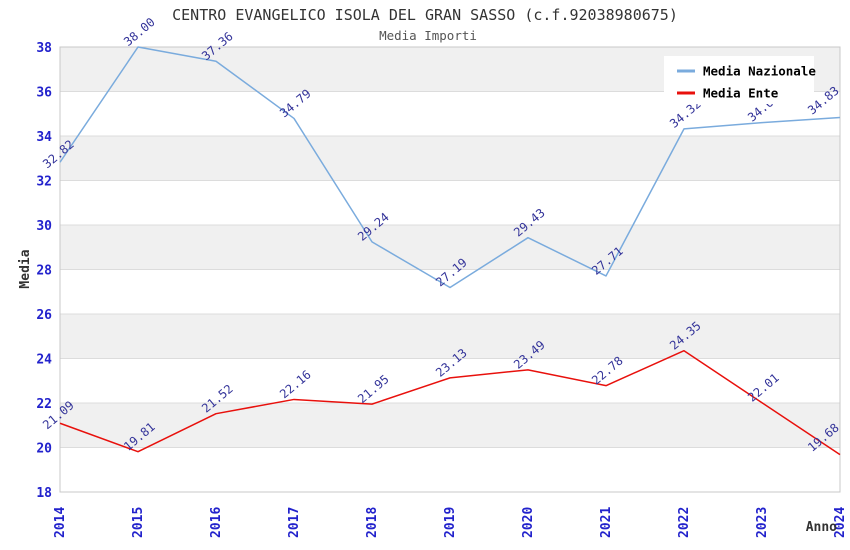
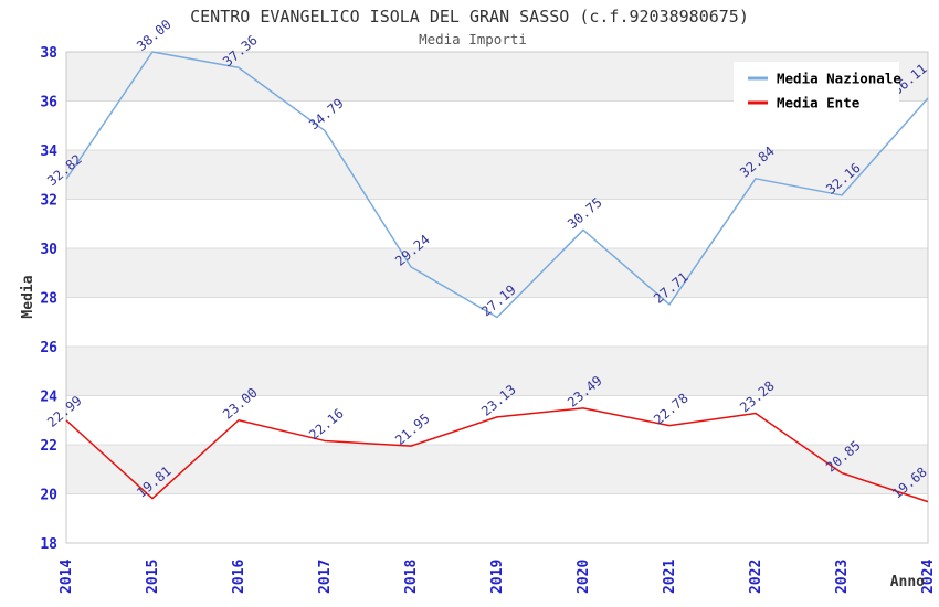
Media Ente/2014: 21.09 -> 22.99
Media Ente/2016: 21.52 -> 23.00
Media Nazionale/2020: 29.43 -> 30.75
Media Nazionale/2022: 34.32 -> 32.84
Media Ente/2022: 24.35 -> 23.28
Media Nazionale/2023: 34.60 -> 32.16
Media Ente/2023: 22.01 -> 20.85
Media Nazionale/2024: 34.83 -> 36.11
